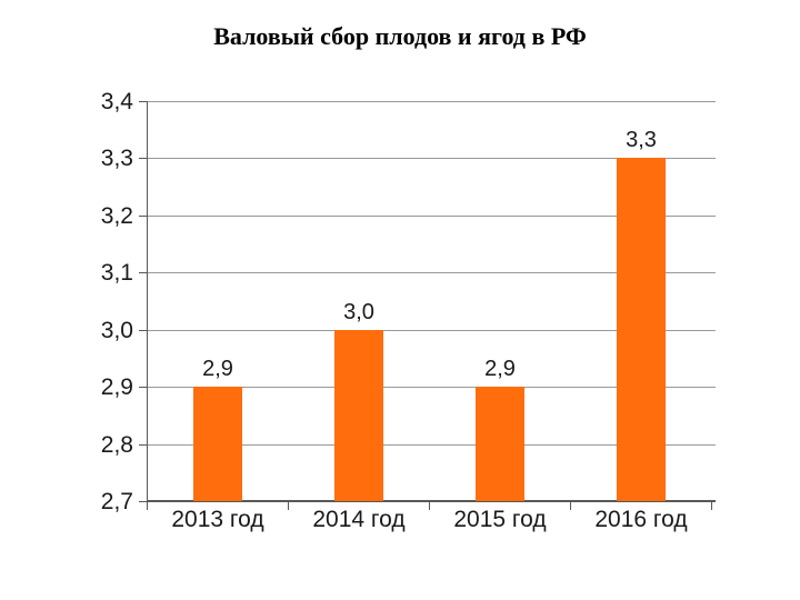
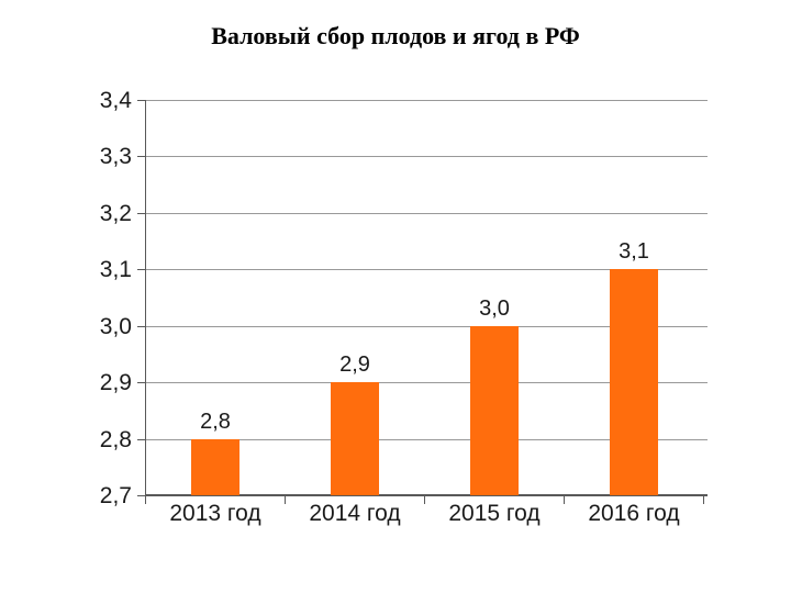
2013 год: 2,9 -> 2,8
2014 год: 3,0 -> 2,9
2015 год: 2,9 -> 3,0
2016 год: 3,3 -> 3,1
